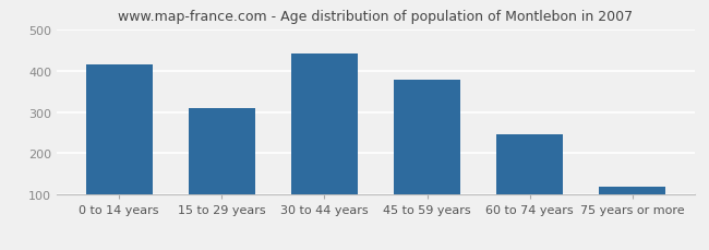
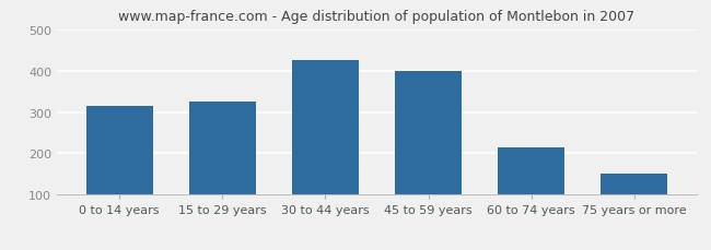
0 to 14 years: 415 -> 315
15 to 29 years: 310 -> 325
30 to 44 years: 440 -> 425
45 to 59 years: 378 -> 400
60 to 74 years: 245 -> 215
75 years or more: 120 -> 150
